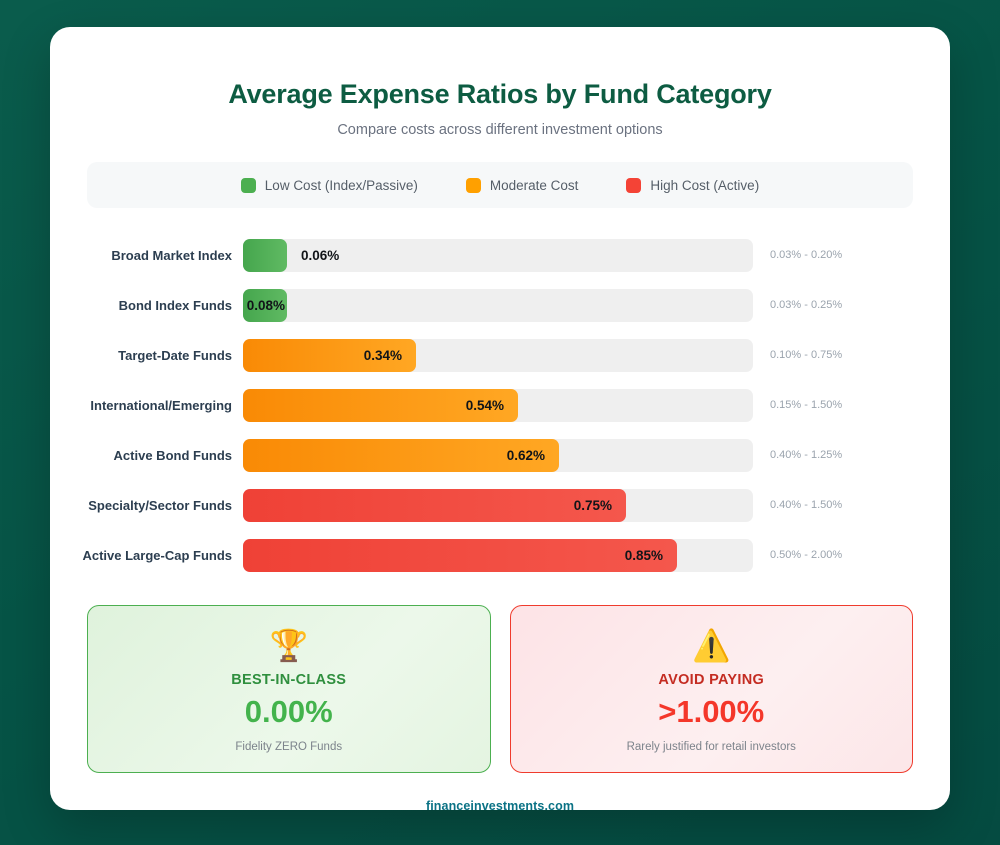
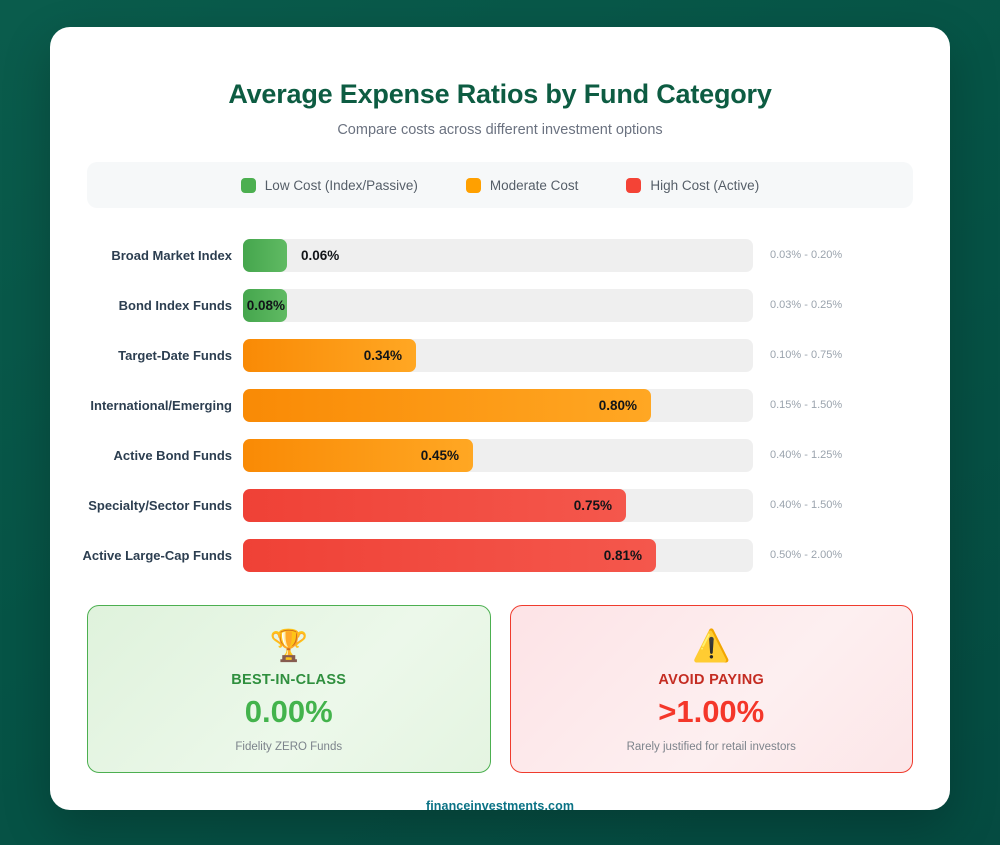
International/Emerging: 0.54% -> 0.80%
Active Bond Funds: 0.62% -> 0.45%
Active Large-Cap Funds: 0.85% -> 0.81%
